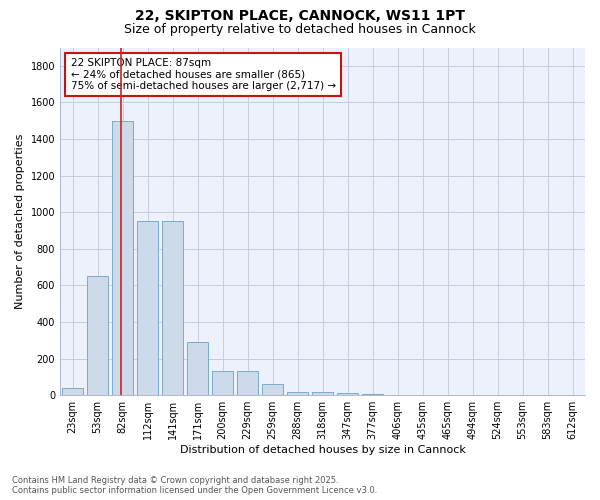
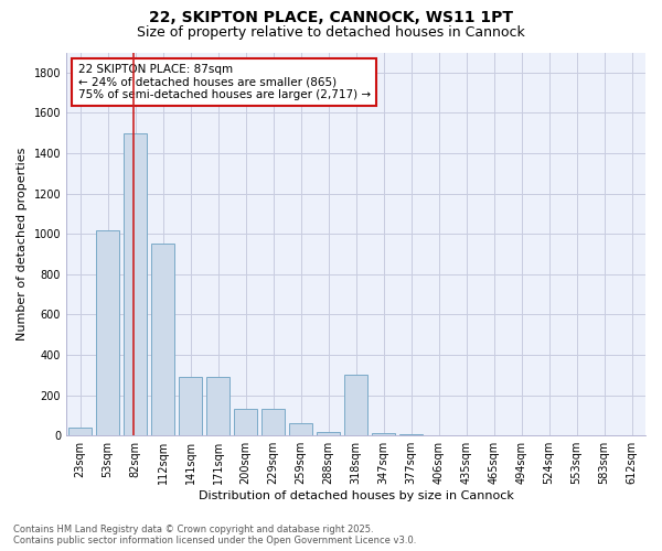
53sqm: 650 -> 1020
141sqm: 950 -> 290
318sqm: 20 -> 300
